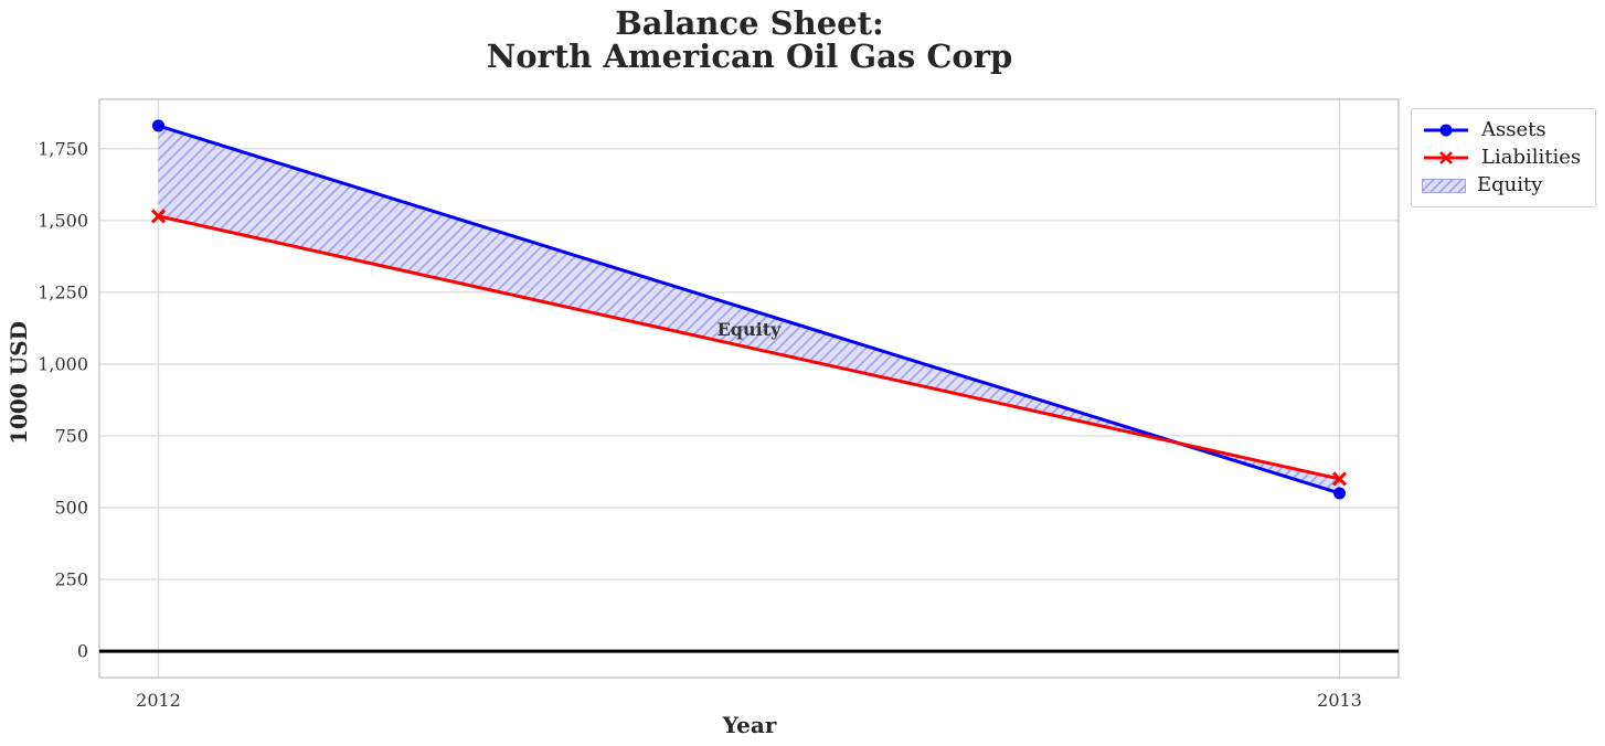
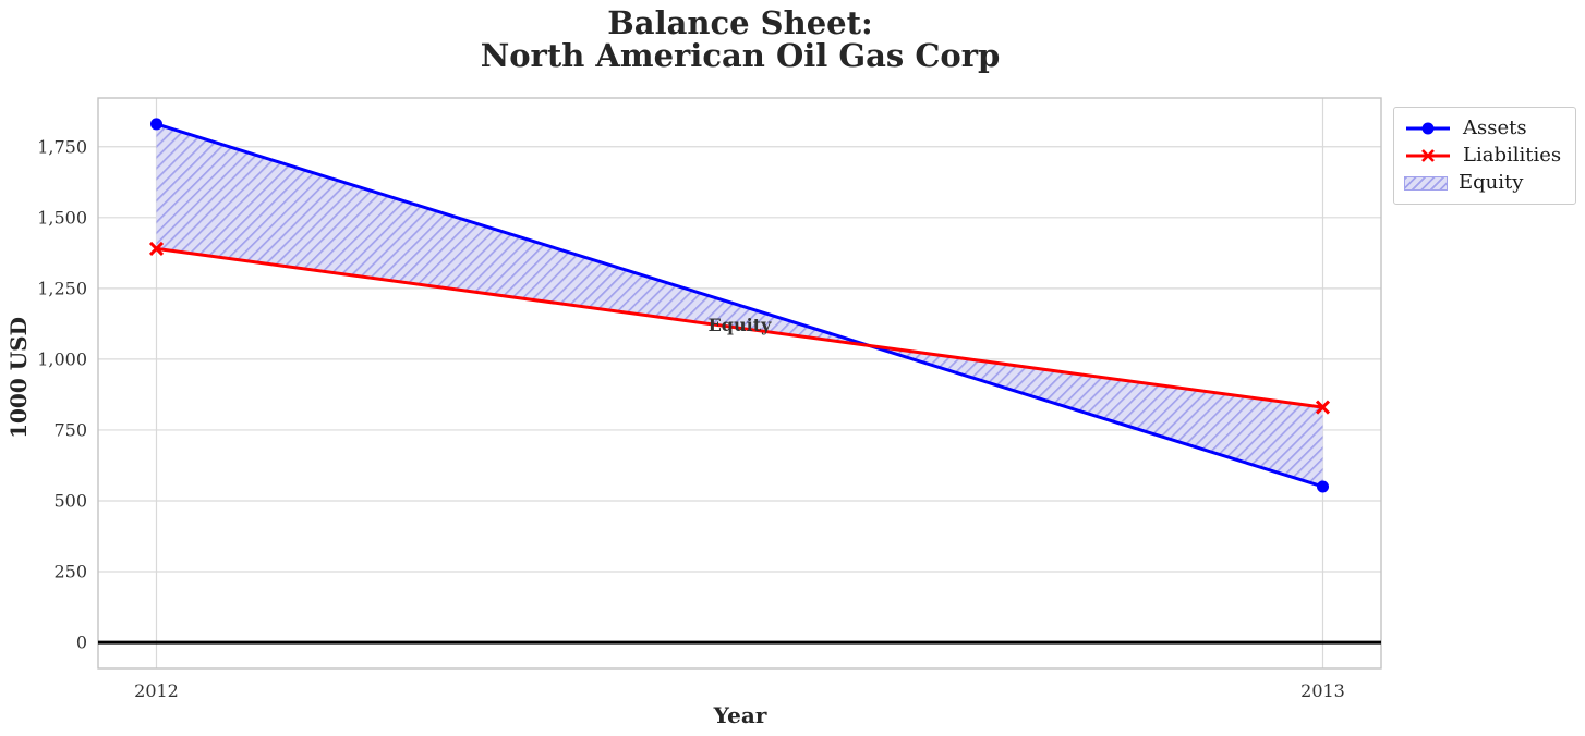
Liabilities/2012: 1520 -> 1390
Liabilities/2013: 600 -> 830
